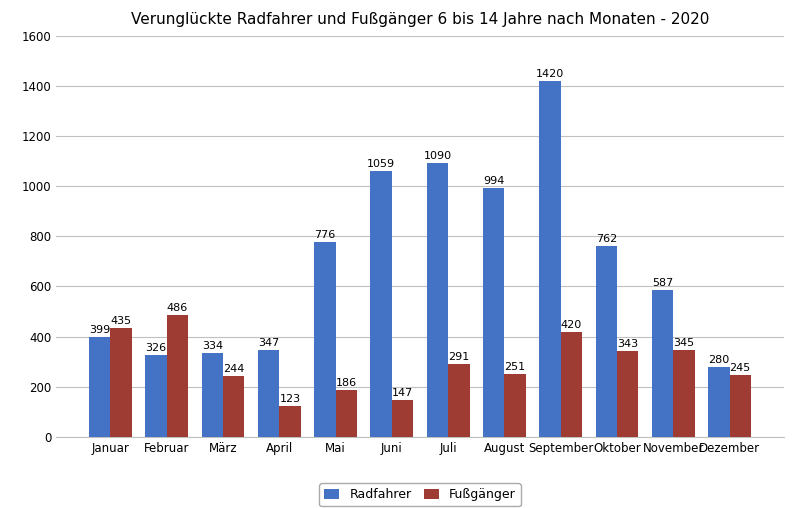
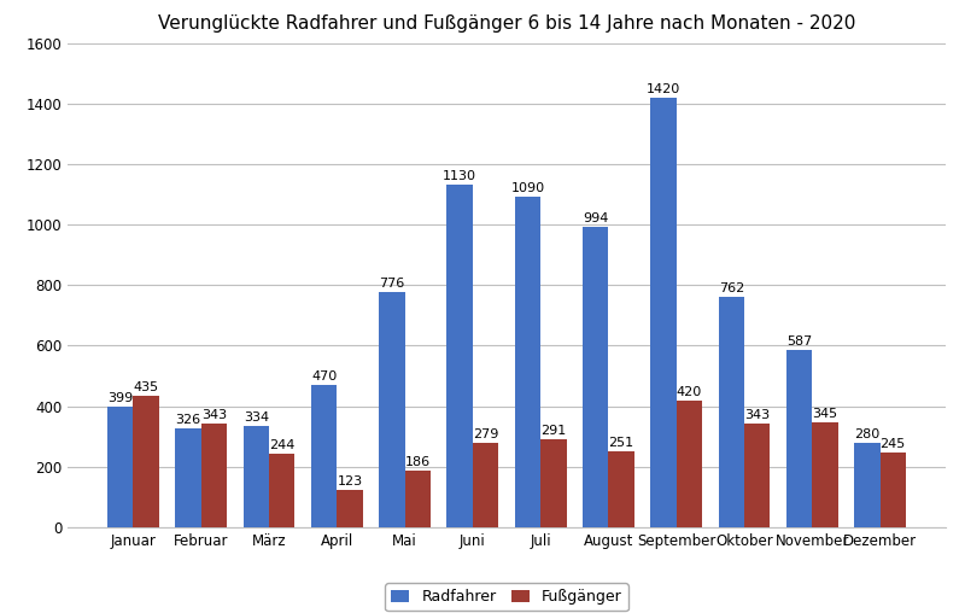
Fußgänger/Februar: 486 -> 343
Radfahrer/April: 347 -> 470
Radfahrer/Juni: 1059 -> 1130
Fußgänger/Juni: 147 -> 279
